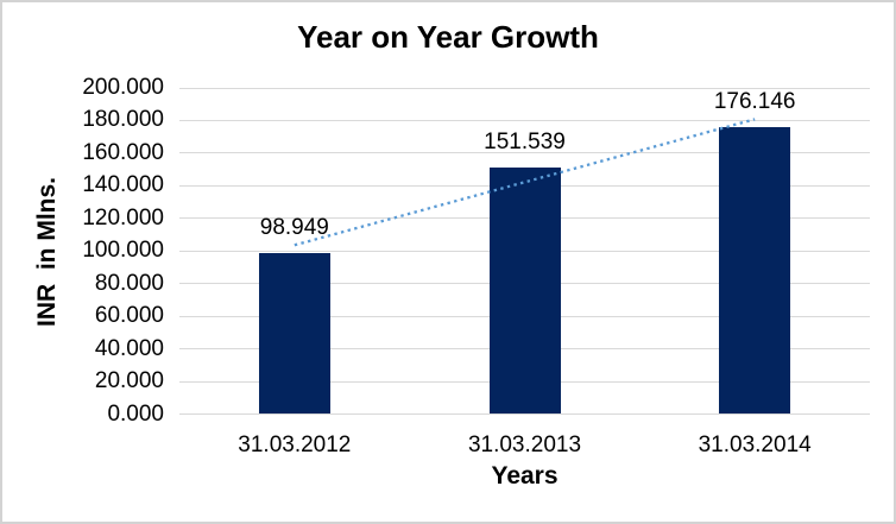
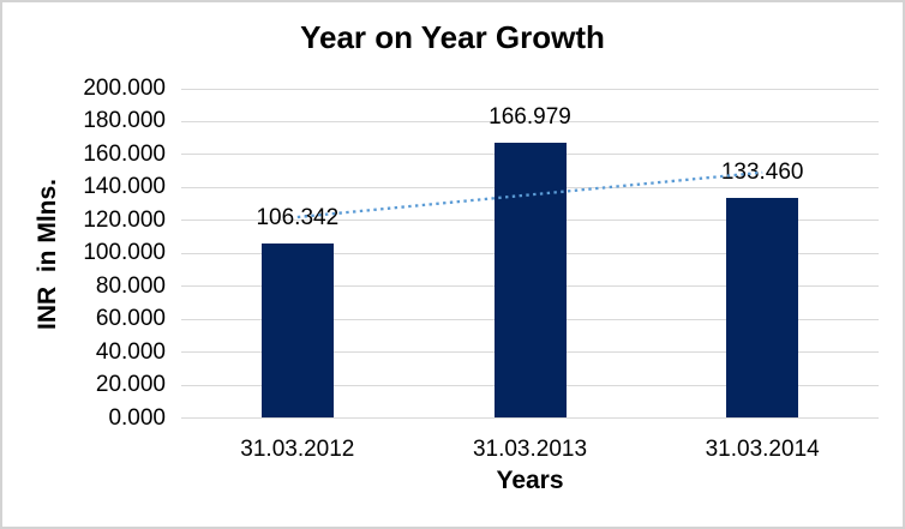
31.03.2012: 98.949 -> 106.342
31.03.2013: 151.539 -> 166.979
31.03.2014: 176.146 -> 133.460
